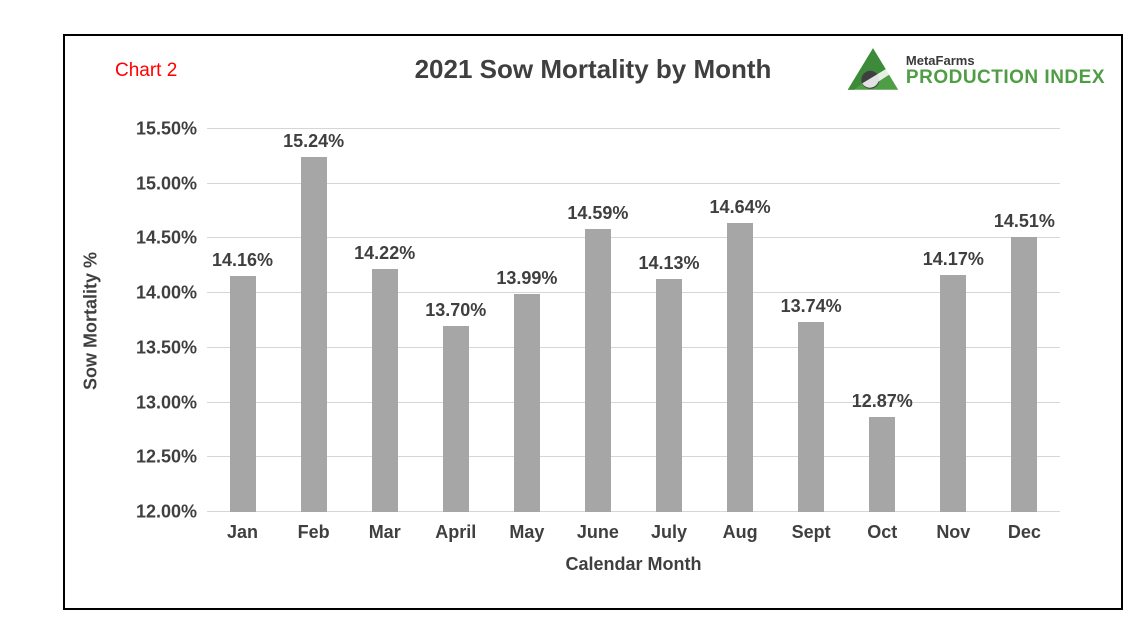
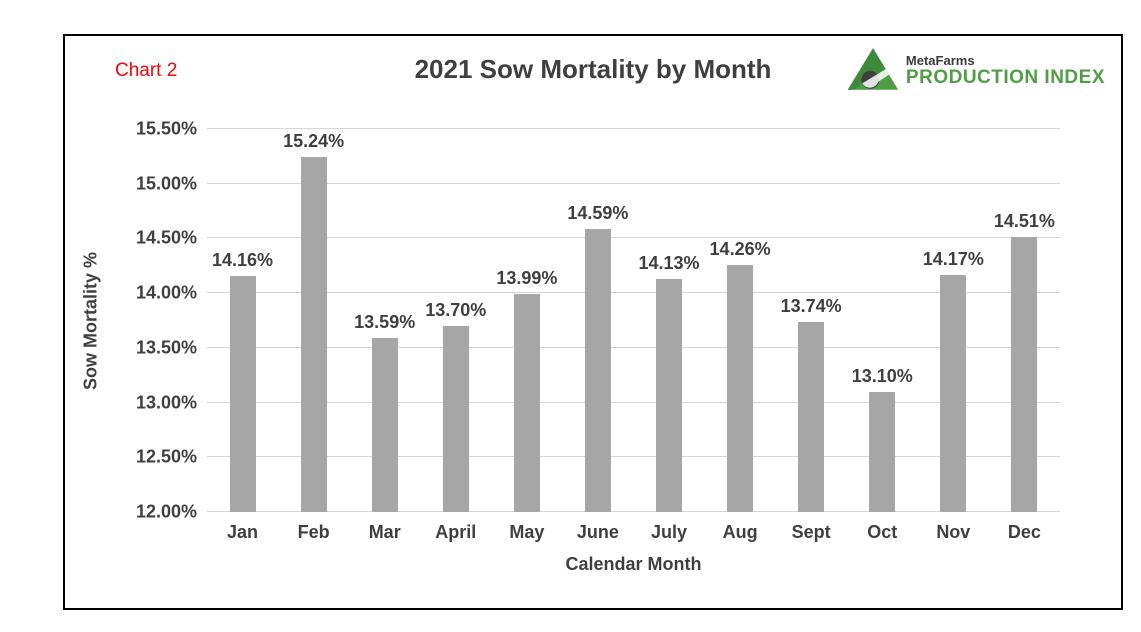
Mar: 14.22% -> 13.59%
Aug: 14.64% -> 14.26%
Oct: 12.87% -> 13.10%
